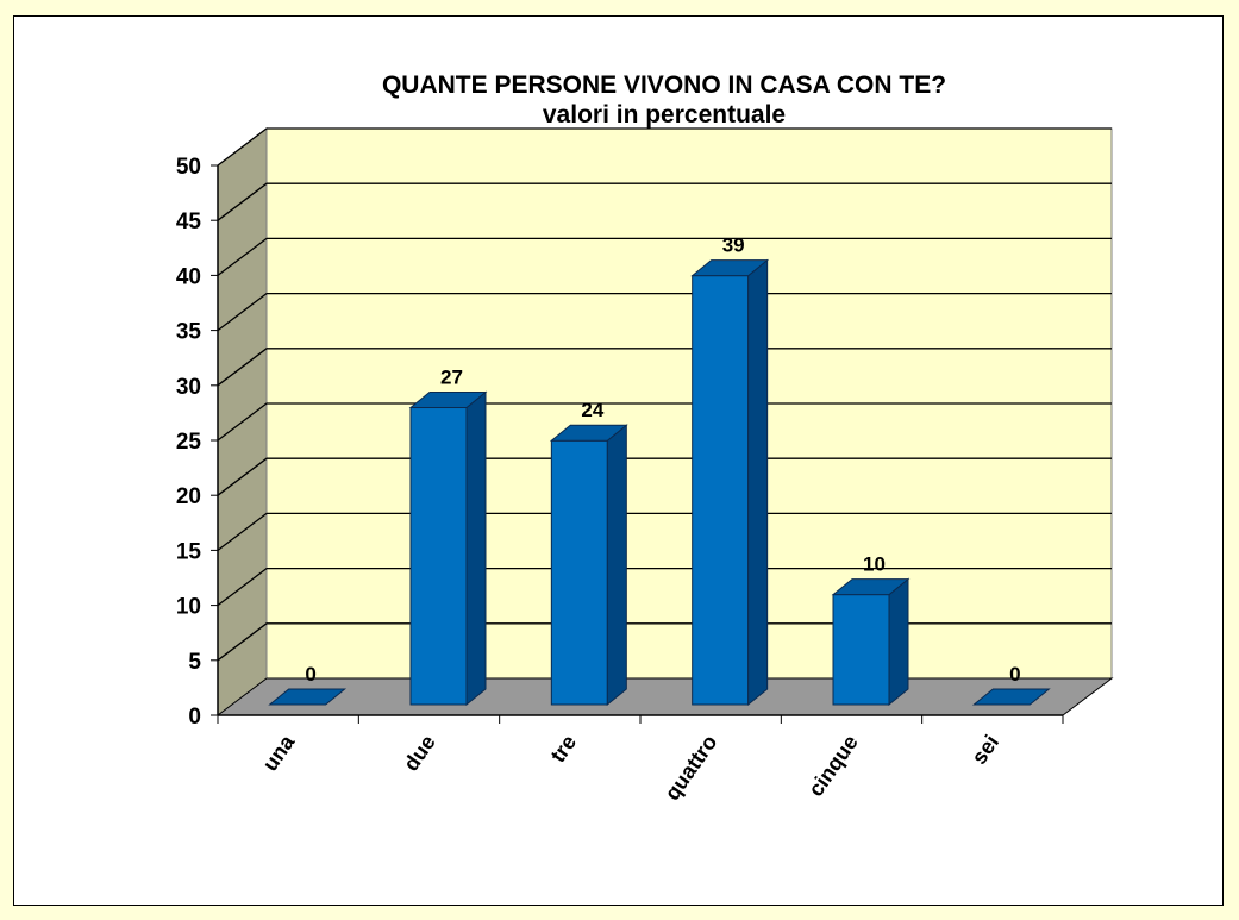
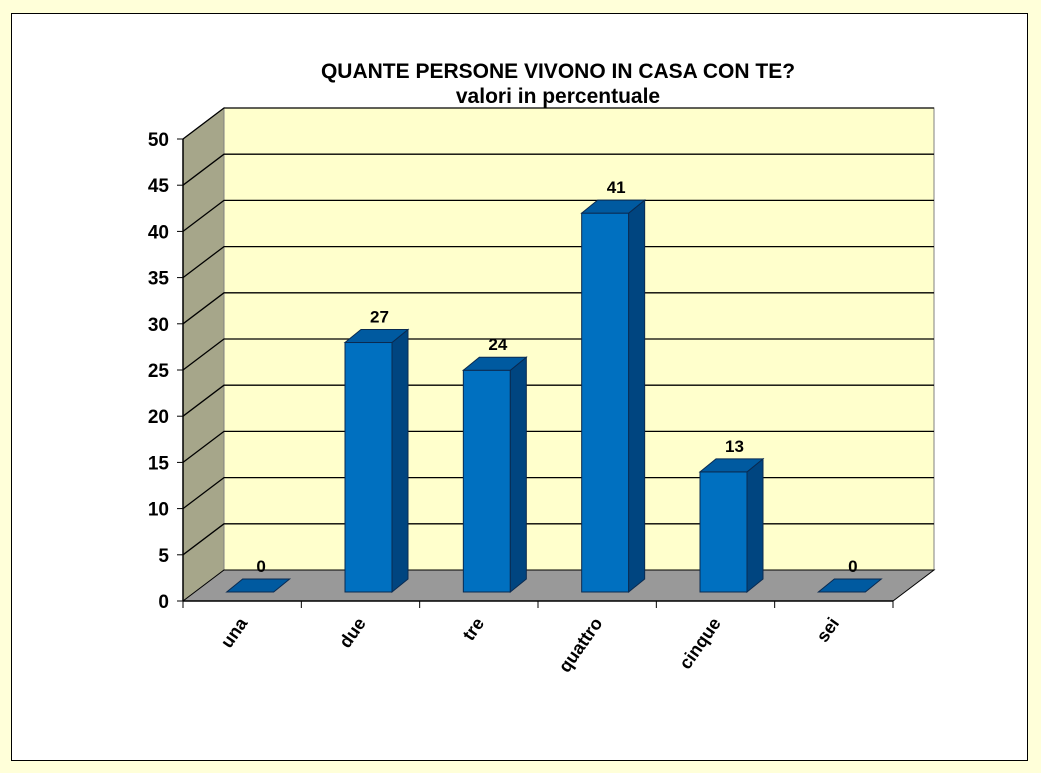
quattro: 39 -> 41
cinque: 10 -> 13
